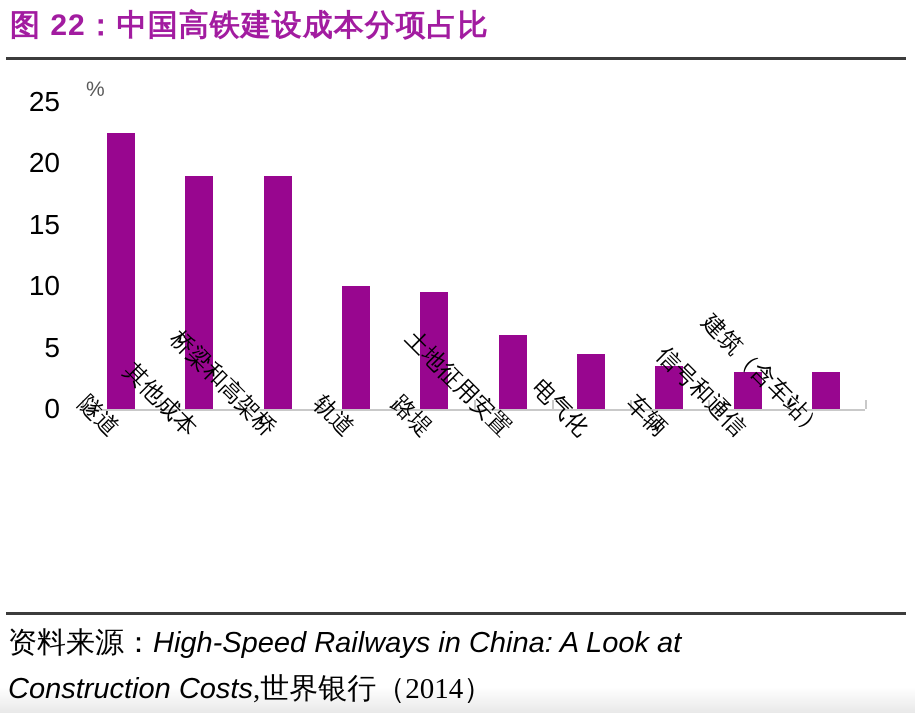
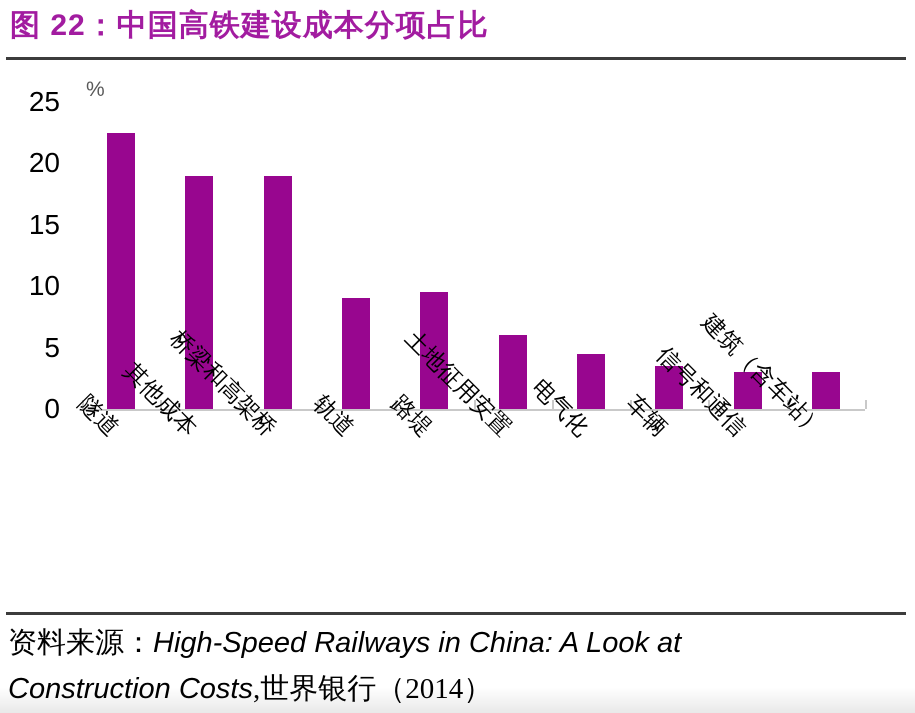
轨道: 10.0 -> 9.0
